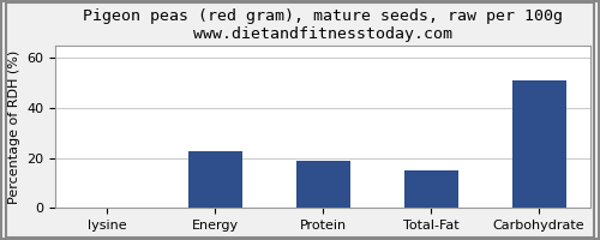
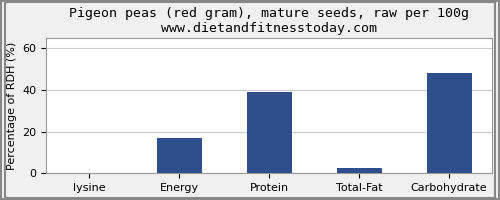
Energy: 22.5 -> 17.0
Protein: 19.0 -> 39.0
Total-Fat: 15.0 -> 2.5
Carbohydrate: 51.0 -> 48.0
